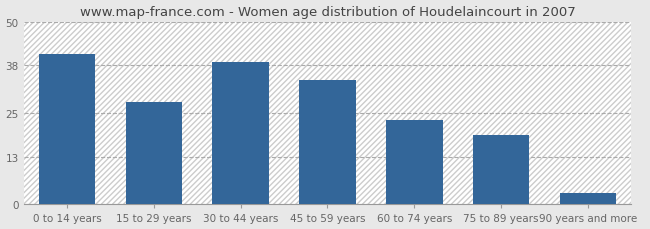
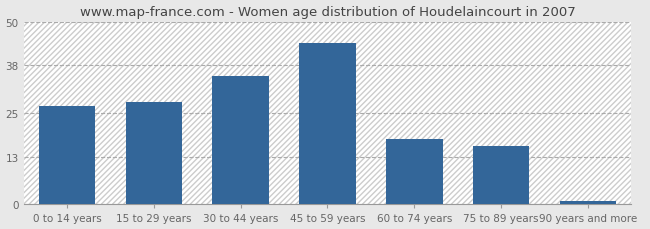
0 to 14 years: 41 -> 27
30 to 44 years: 39 -> 35
45 to 59 years: 34 -> 44
60 to 74 years: 23 -> 18
75 to 89 years: 19 -> 16
90 years and more: 3 -> 1
